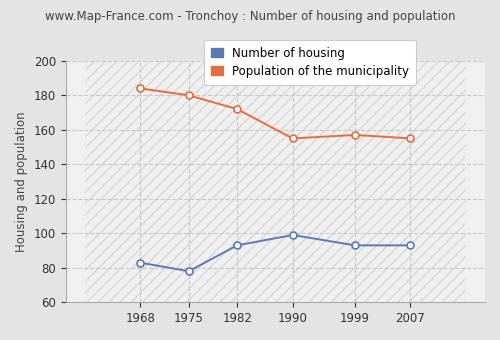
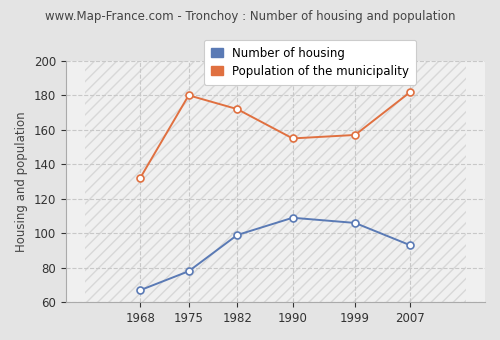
Number of housing/1968: 83 -> 67
Population of the municipality/1968: 184 -> 132
Number of housing/1982: 93 -> 99
Number of housing/1990: 99 -> 109
Number of housing/1999: 93 -> 106
Population of the municipality/2007: 155 -> 182
